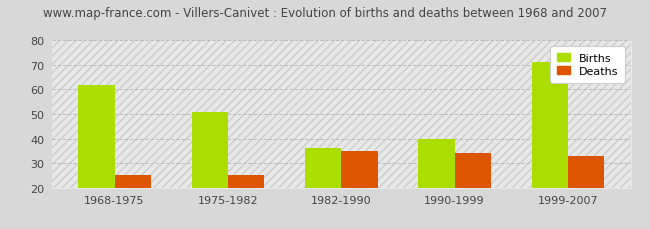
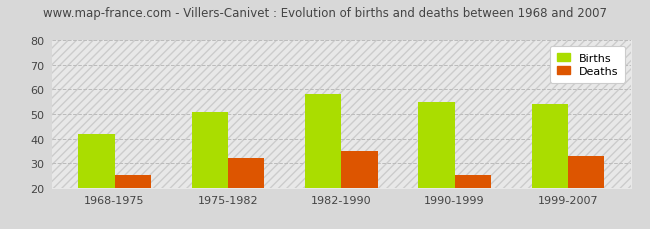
Births/1968-1975: 62 -> 42
Deaths/1975-1982: 25 -> 32
Births/1982-1990: 36 -> 58
Births/1990-1999: 40 -> 55
Deaths/1990-1999: 34 -> 25
Births/1999-2007: 71 -> 54
